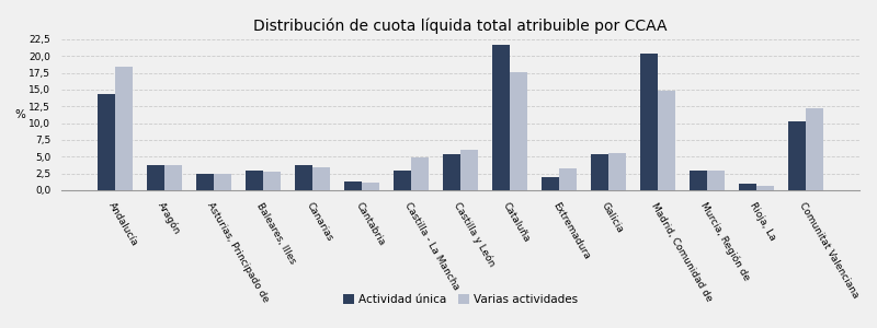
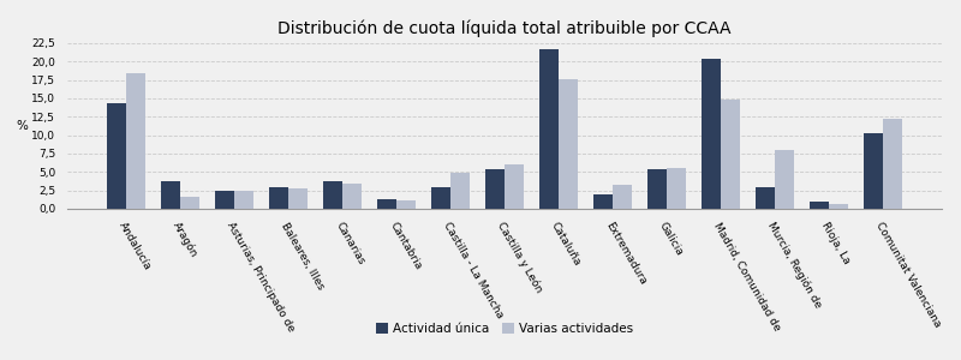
Varias actividades/Aragón: 3,7 -> 1,6
Varias actividades/Murcia, Región de: 3,0 -> 8,0
